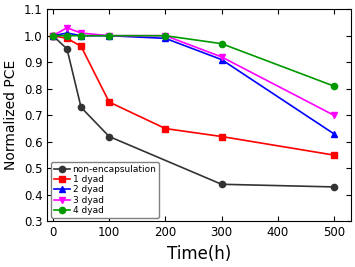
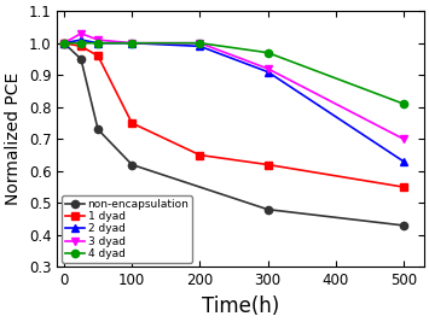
non-encapsulation/300: 0.44 -> 0.48
